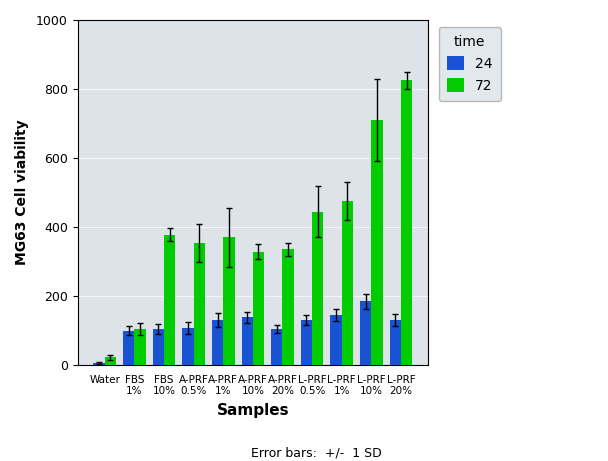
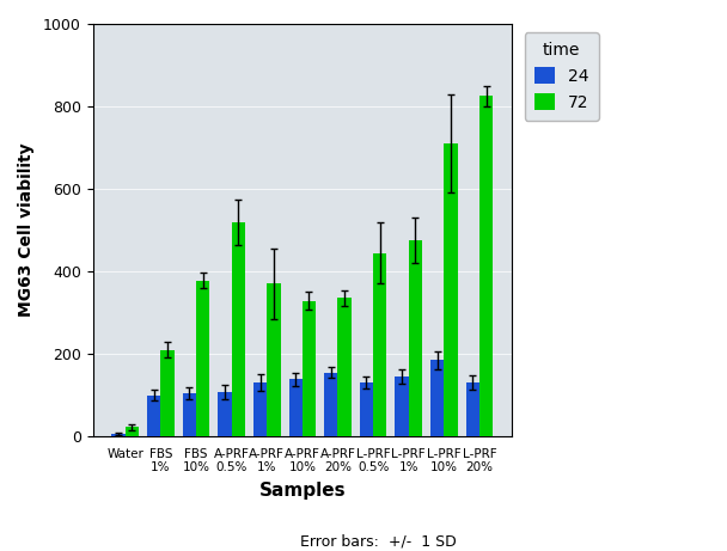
72/FBS 1%: 105 -> 210
72/A-PRF 0.5%: 355 -> 520
24/A-PRF 20%: 105 -> 155
